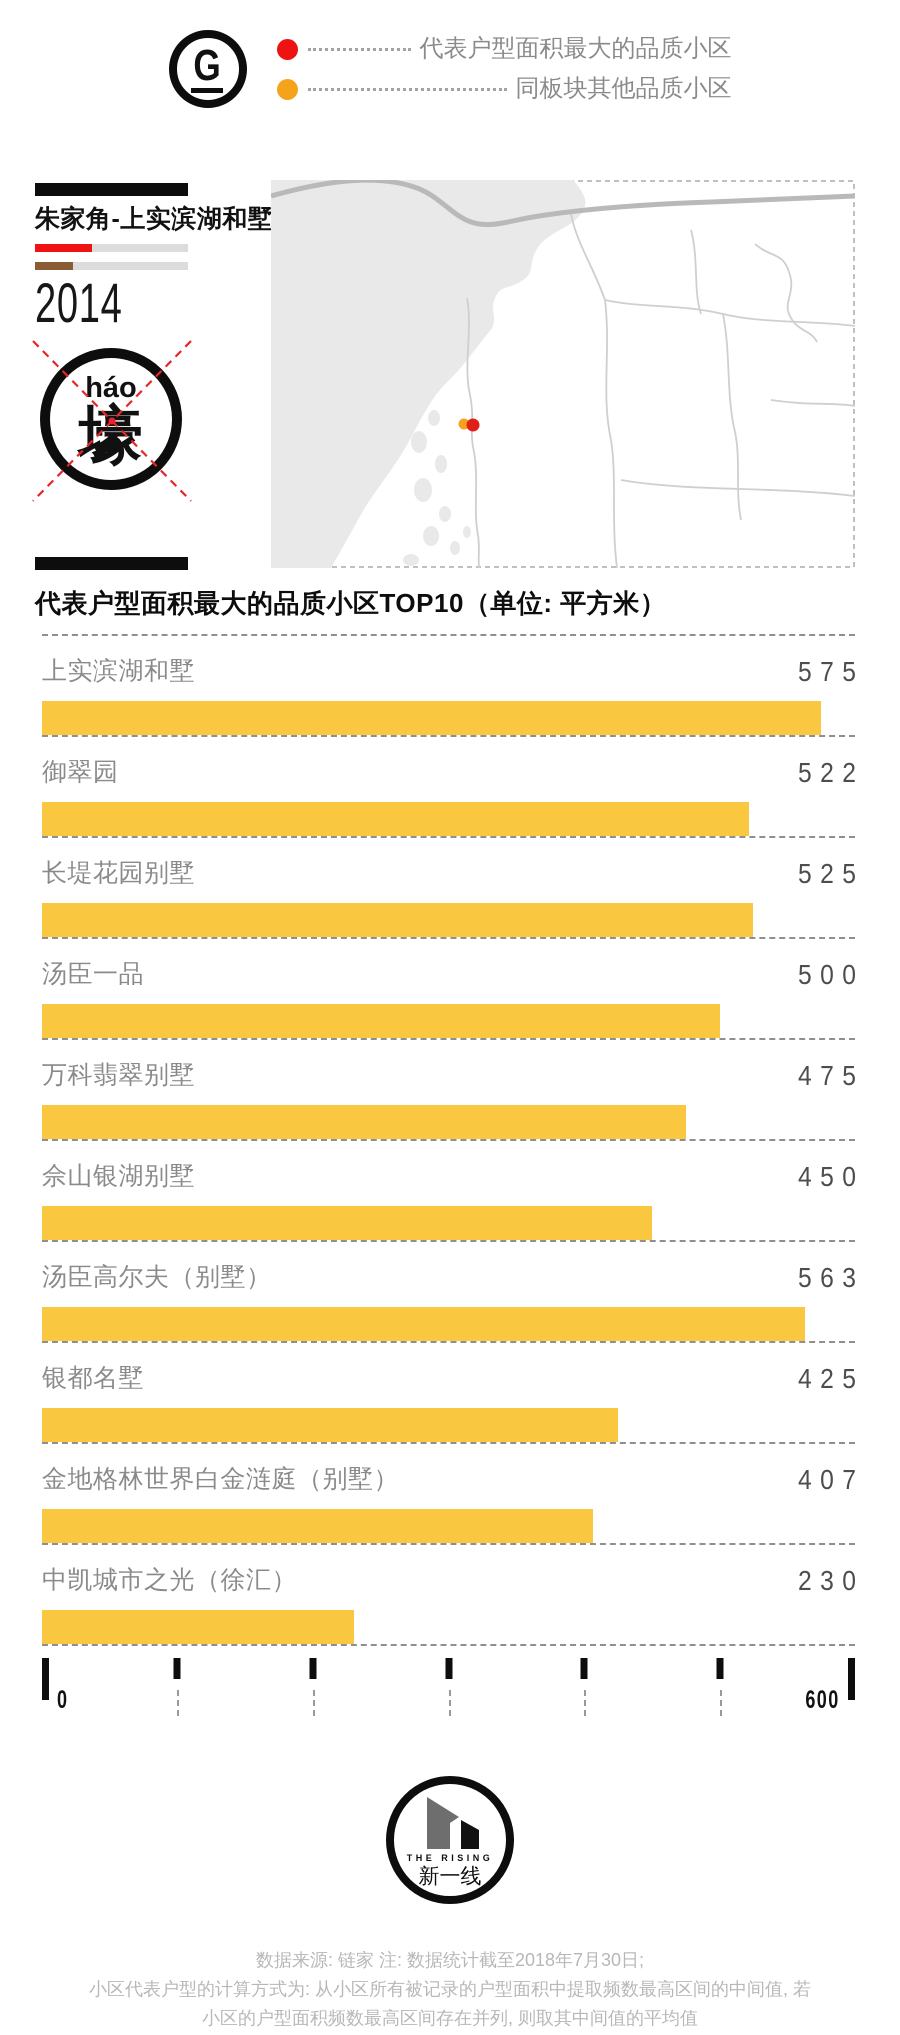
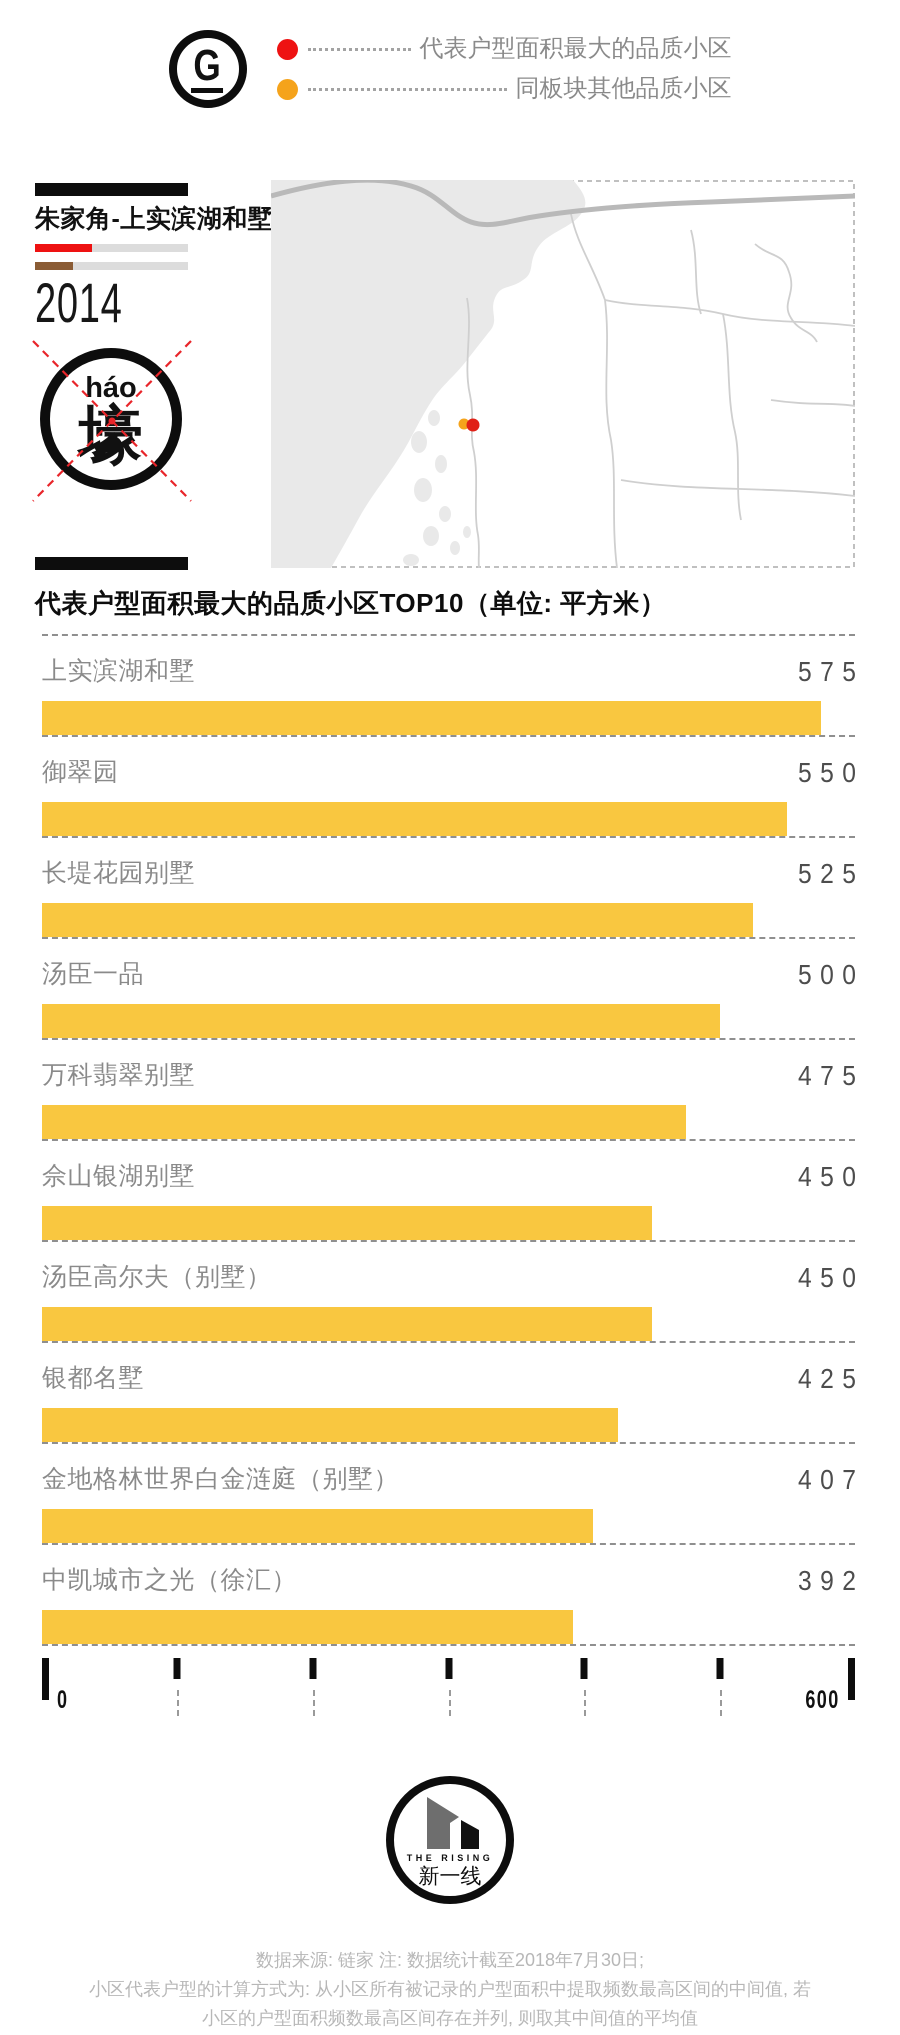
御翠园: 522 -> 550
汤臣高尔夫（别墅）: 563 -> 450
中凯城市之光（徐汇）: 230 -> 392
